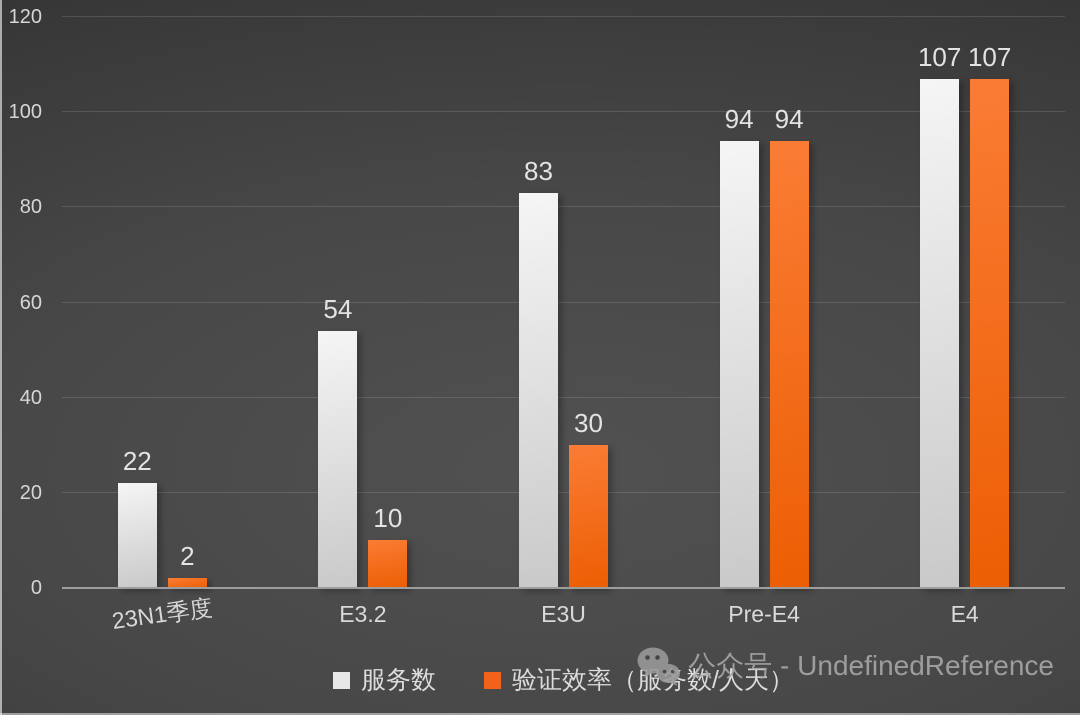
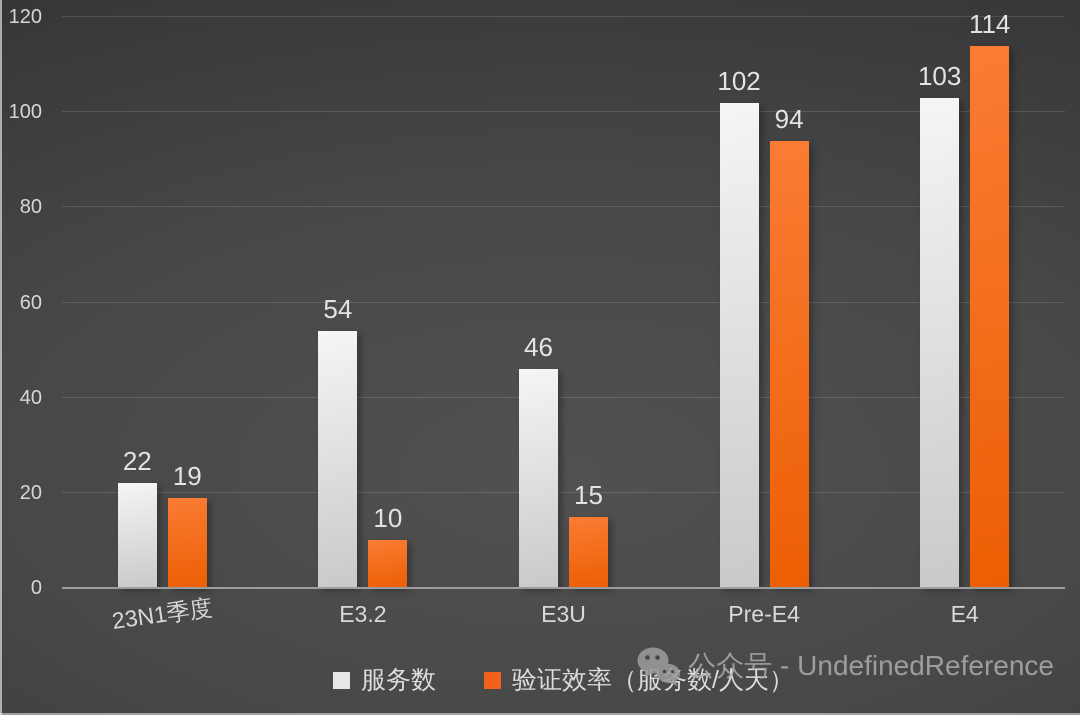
验证效率（服务数/人天）/23N1季度: 2 -> 19
服务数/E3U: 83 -> 46
验证效率（服务数/人天）/E3U: 30 -> 15
服务数/Pre-E4: 94 -> 102
服务数/E4: 107 -> 103
验证效率（服务数/人天）/E4: 107 -> 114
